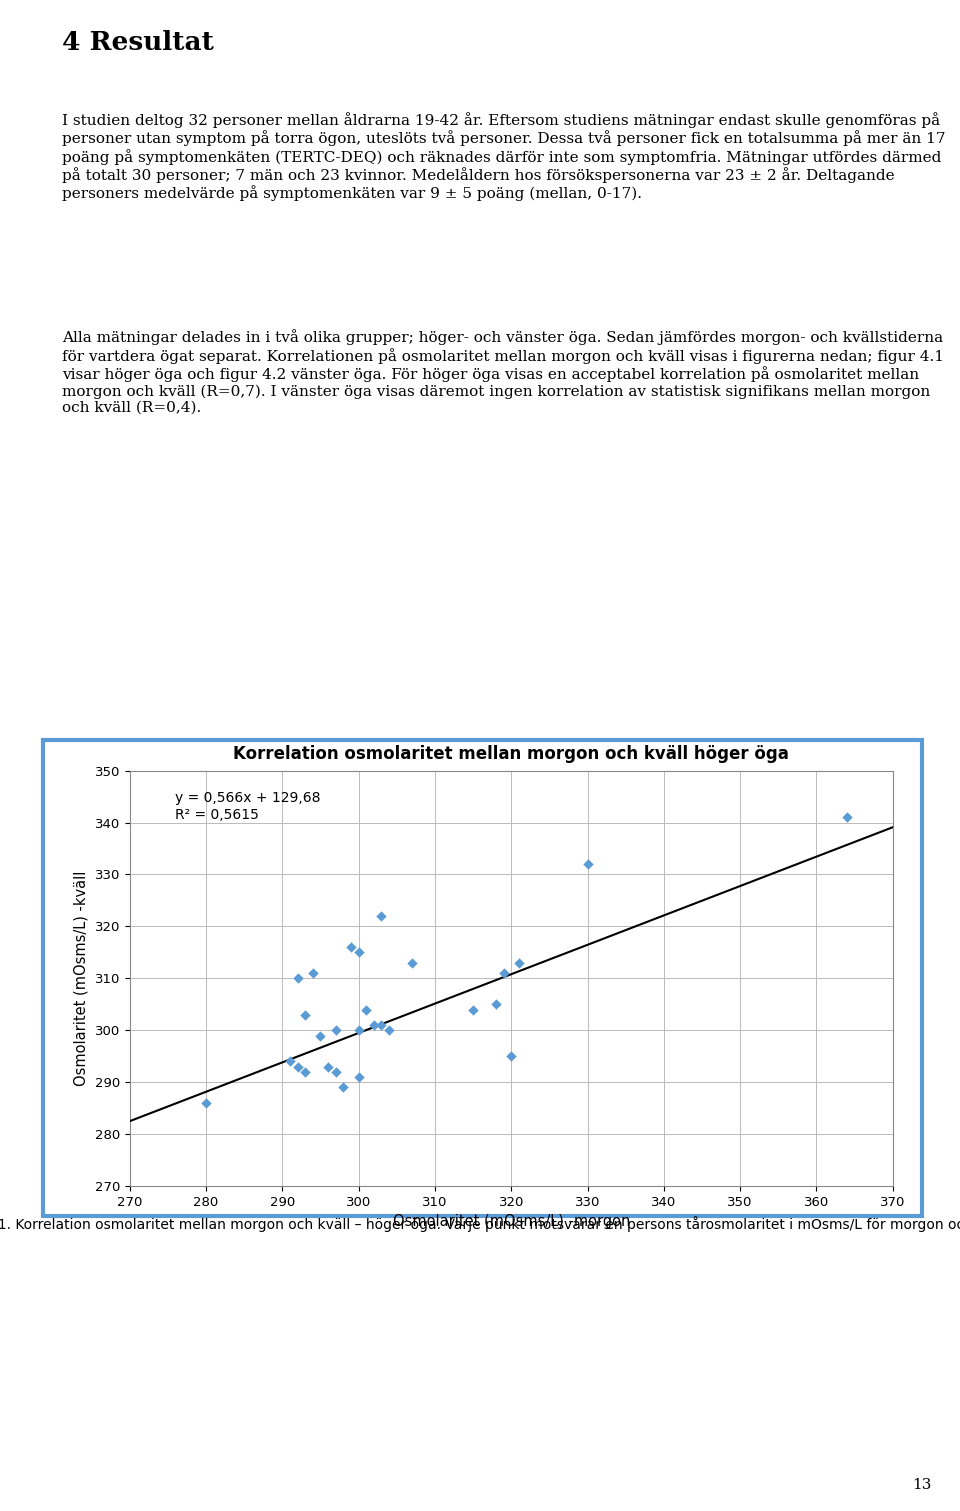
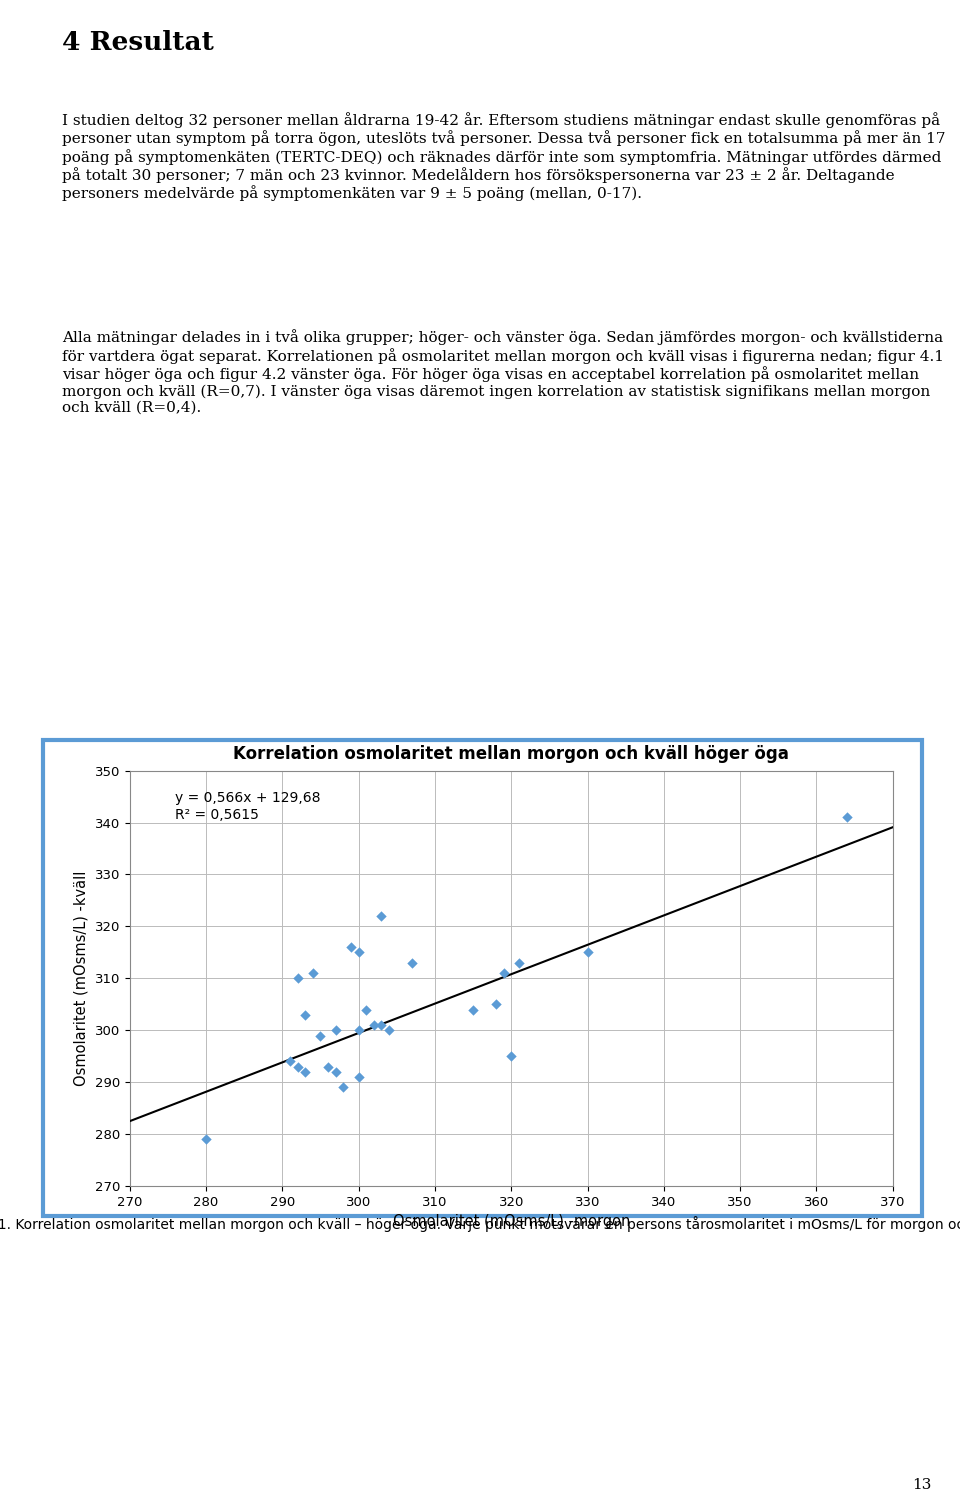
280: 286 -> 279
330: 332 -> 315
